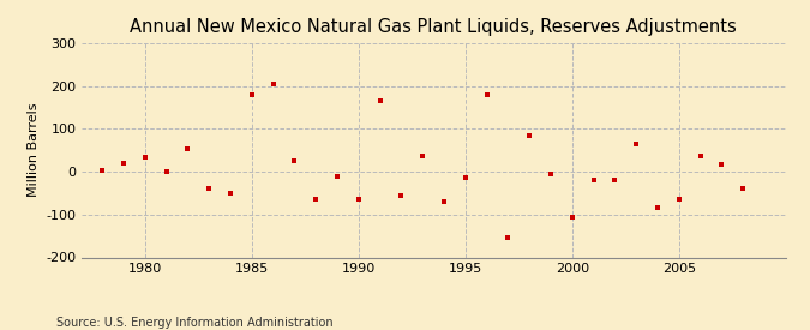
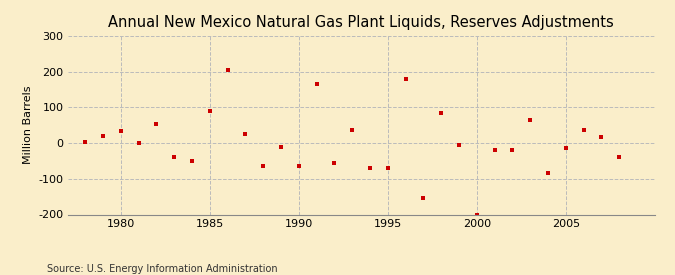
1985: 180 -> 90
1995: -15 -> -70
2000: -105 -> -200
2005: -65 -> -15
